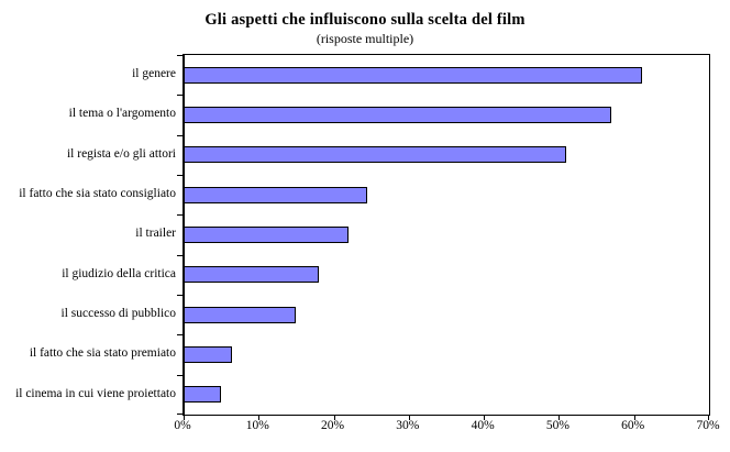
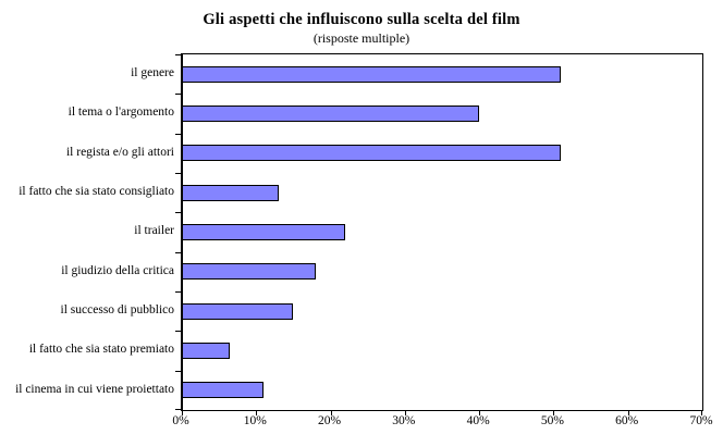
il genere: 61% -> 51%
il tema o l'argomento: 57% -> 40%
il fatto che sia stato consigliato: 24% -> 13%
il cinema in cui viene proiettato: 5% -> 11%
